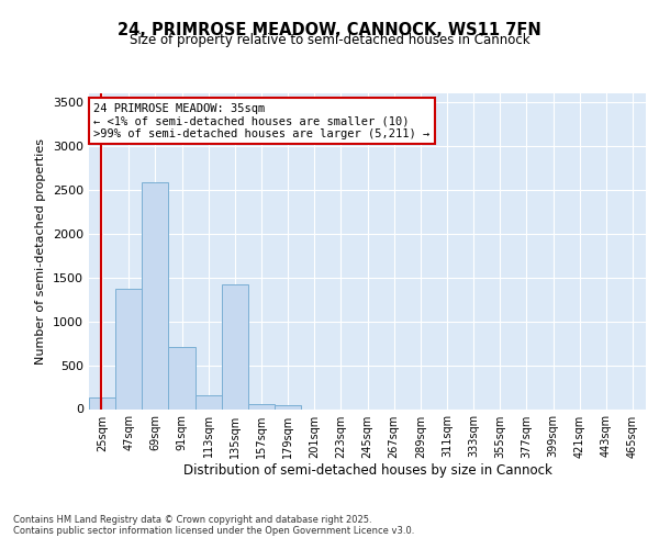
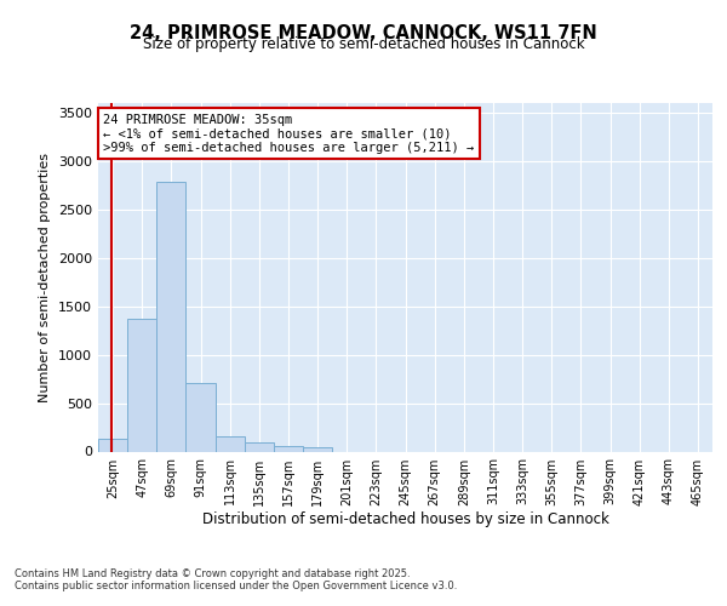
69sqm: 2580 -> 2780
135sqm: 1420 -> 100
